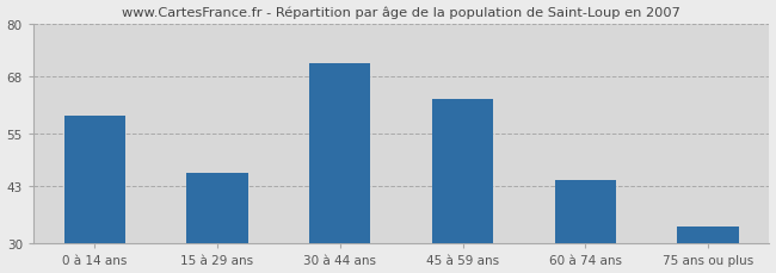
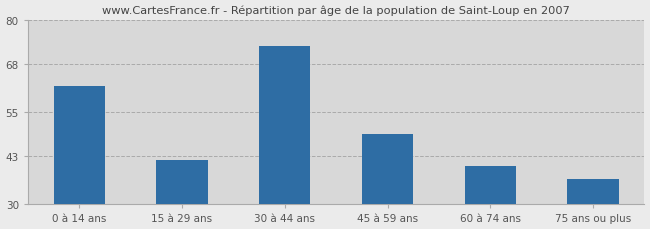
0 à 14 ans: 59.0 -> 62.0
15 à 29 ans: 46.0 -> 42.0
30 à 44 ans: 71.0 -> 73.0
45 à 59 ans: 63.0 -> 49.0
60 à 74 ans: 44.5 -> 40.5
75 ans ou plus: 34.0 -> 37.0
